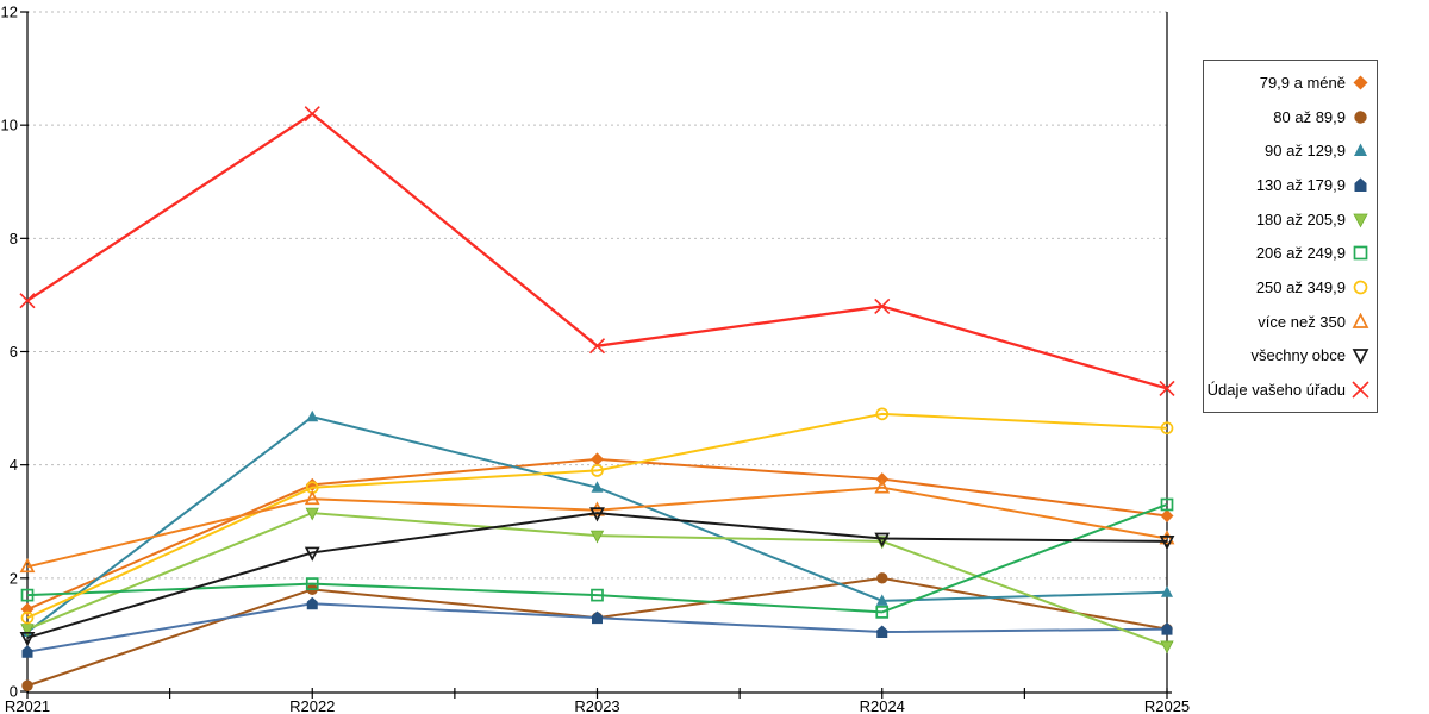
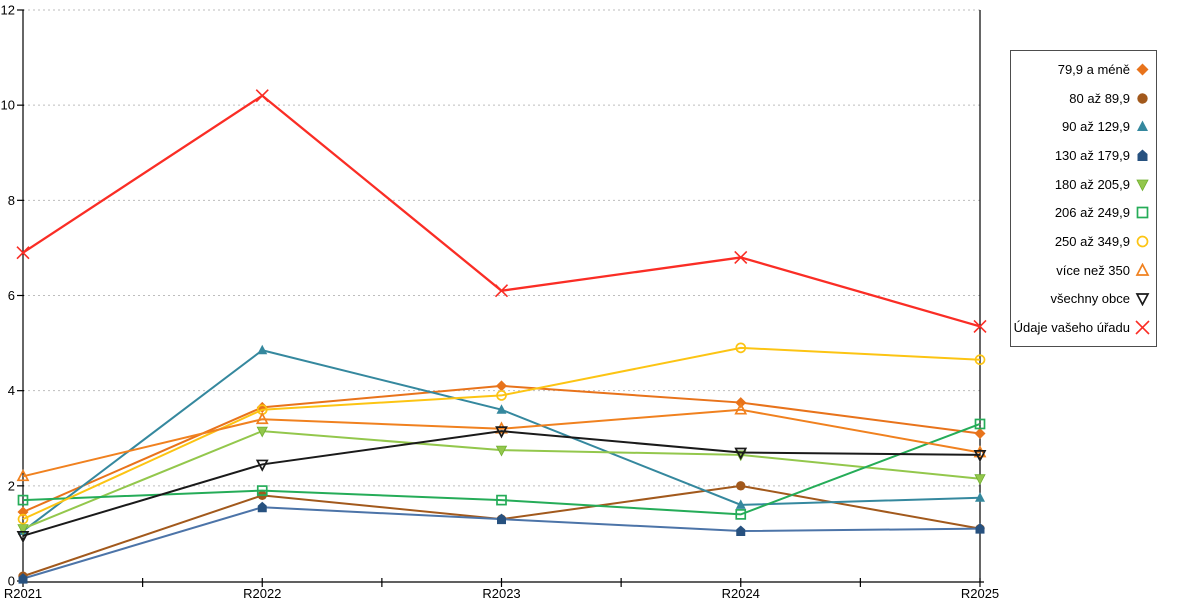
130 až 179,9/R2021: 0.7 -> 0.1
180 až 205,9/R2025: 0.8 -> 2.1
